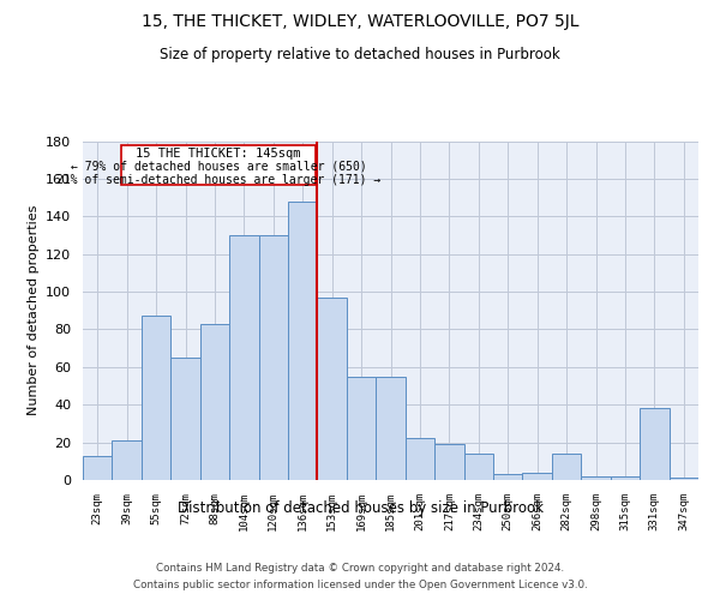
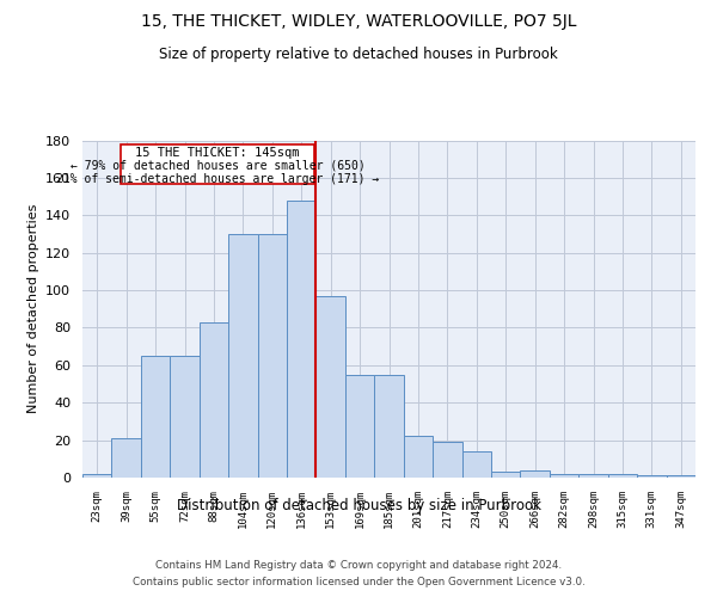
23sqm: 13 -> 2
55sqm: 87 -> 65
282sqm: 14 -> 2
331sqm: 38 -> 1
